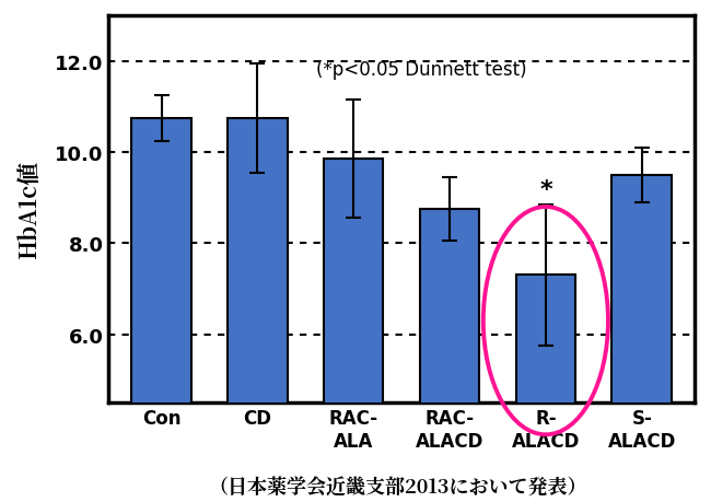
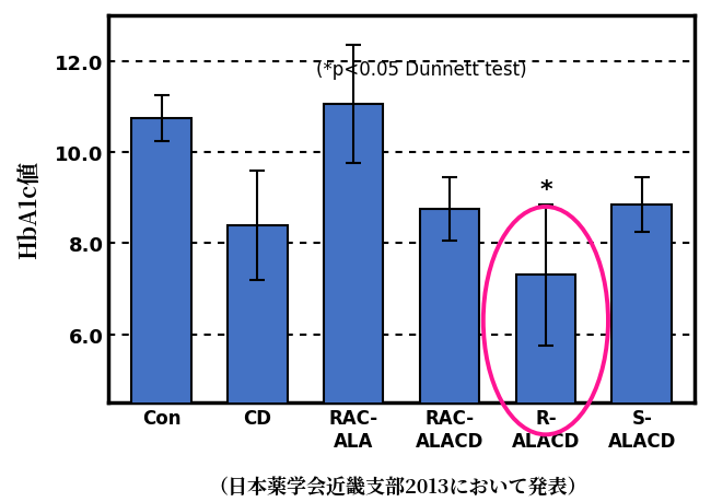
CD: 10.75 -> 8.40
RAC- ALA: 9.85 -> 11.05
S- ALACD: 9.50 -> 8.85
